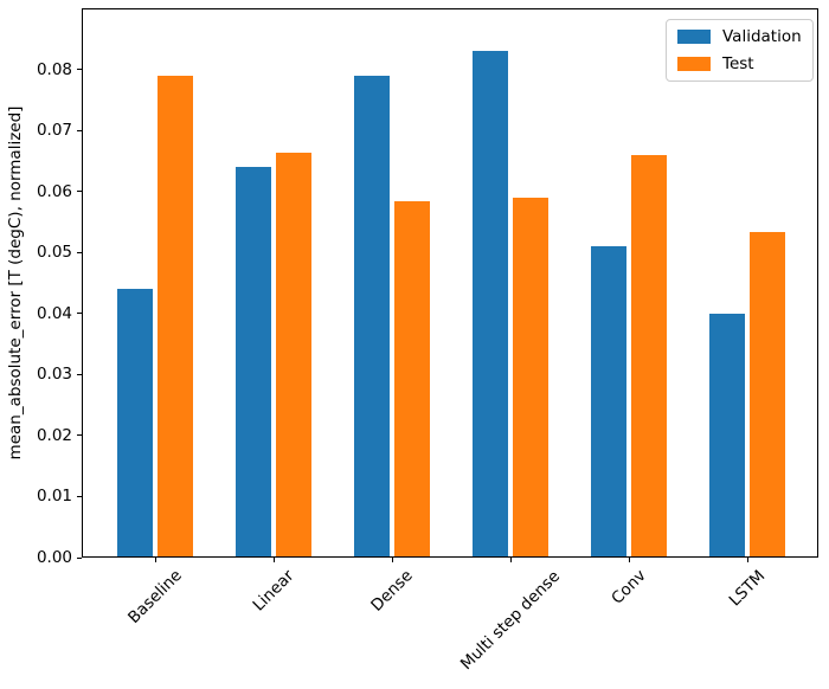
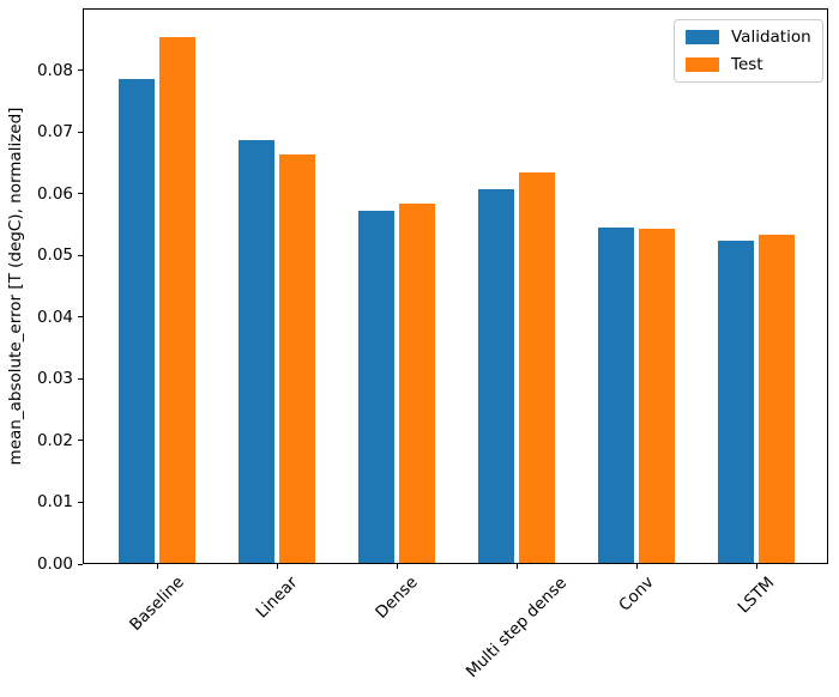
Validation/Baseline: 0.044 -> 0.079
Test/Baseline: 0.079 -> 0.085
Validation/Linear: 0.064 -> 0.069
Validation/Dense: 0.079 -> 0.057
Validation/Multi step dense: 0.083 -> 0.061
Test/Multi step dense: 0.059 -> 0.063
Validation/Conv: 0.051 -> 0.054
Test/Conv: 0.066 -> 0.054
Validation/LSTM: 0.040 -> 0.052
